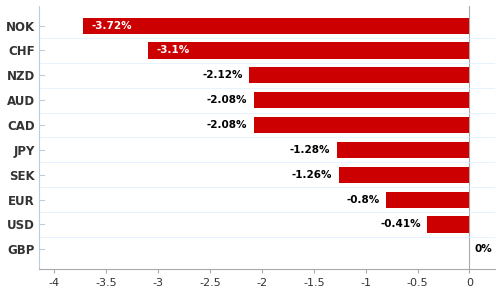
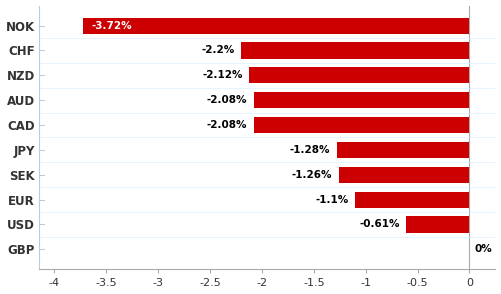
CHF: -3.1% -> -2.2%
EUR: -0.8% -> -1.1%
USD: -0.41% -> -0.61%
